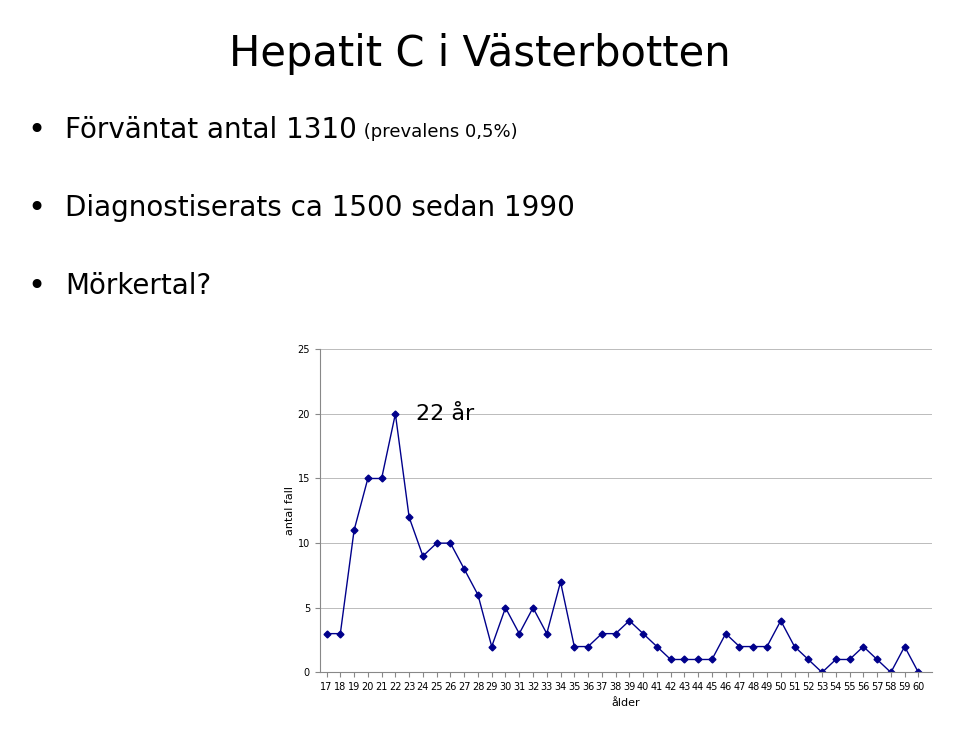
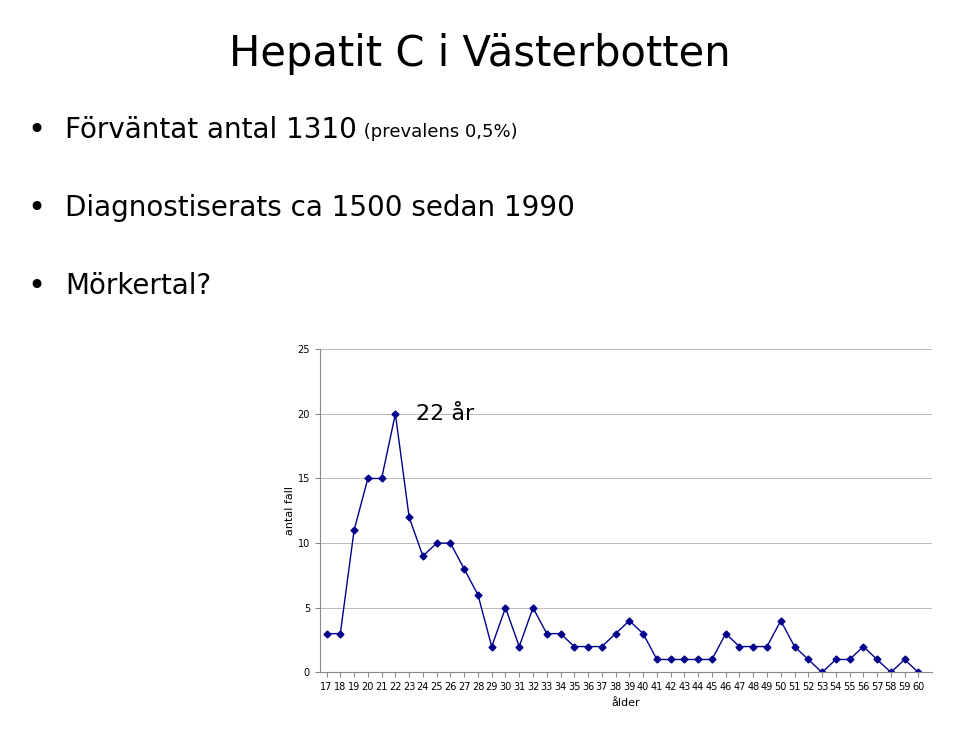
31: 3 -> 2
34: 7 -> 3
37: 3 -> 2
41: 2 -> 1
59: 2 -> 1
